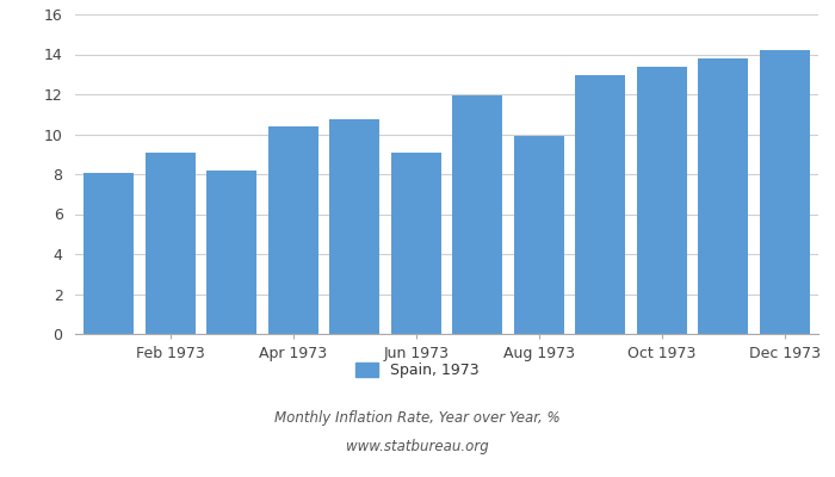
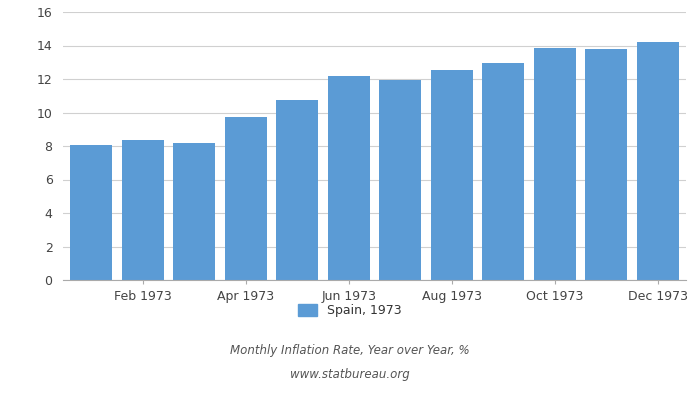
Feb 1973: 9.1 -> 8.3
Apr 1973: 10.4 -> 9.7
Jun 1973: 9.1 -> 12.2
Aug 1973: 9.9 -> 12.5
Oct 1973: 13.4 -> 13.9
